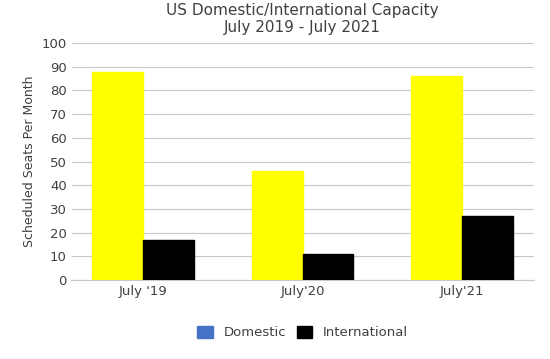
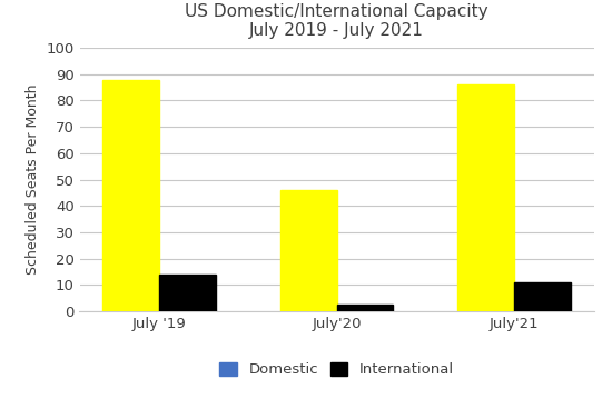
International/July '19: 17.0 -> 14.0
International/July'20: 11.0 -> 2.5
International/July'21: 27.0 -> 11.0
